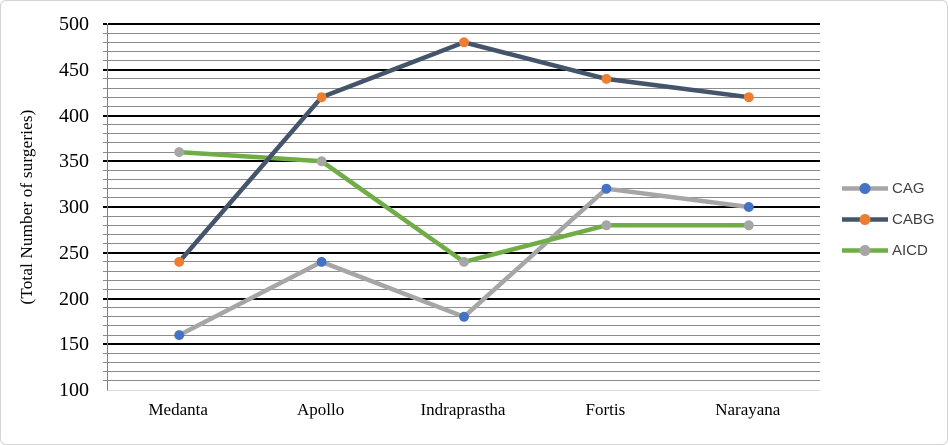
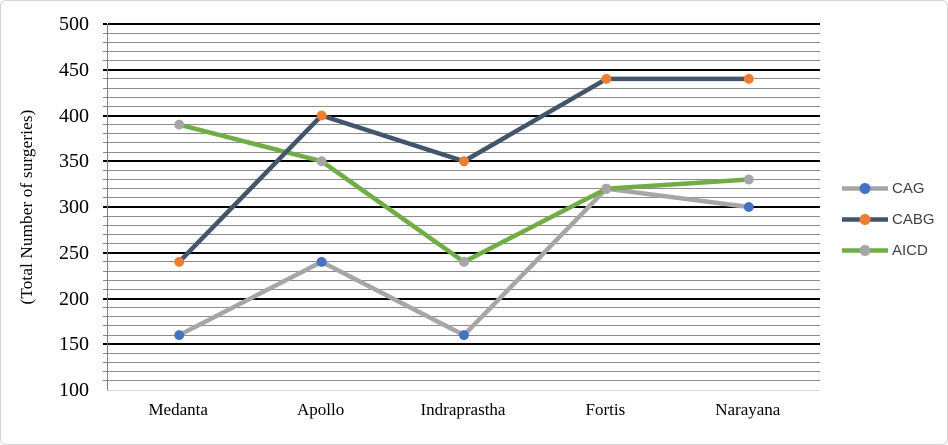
AICD/Medanta: 360 -> 390
CABG/Apollo: 420 -> 400
CAG/Indraprastha: 180 -> 160
CABG/Indraprastha: 480 -> 350
AICD/Fortis: 280 -> 320
CABG/Narayana: 420 -> 440
AICD/Narayana: 280 -> 330
